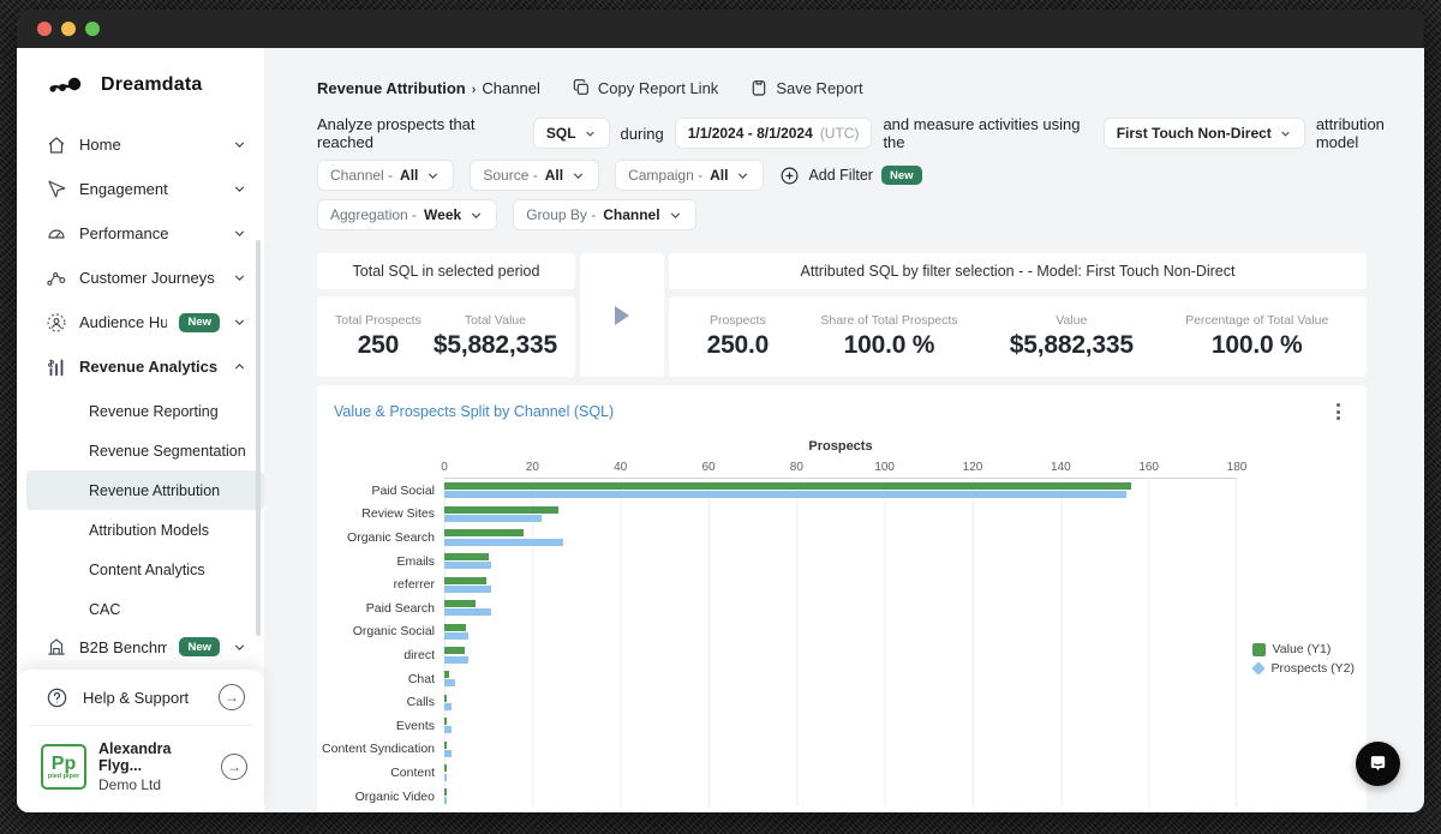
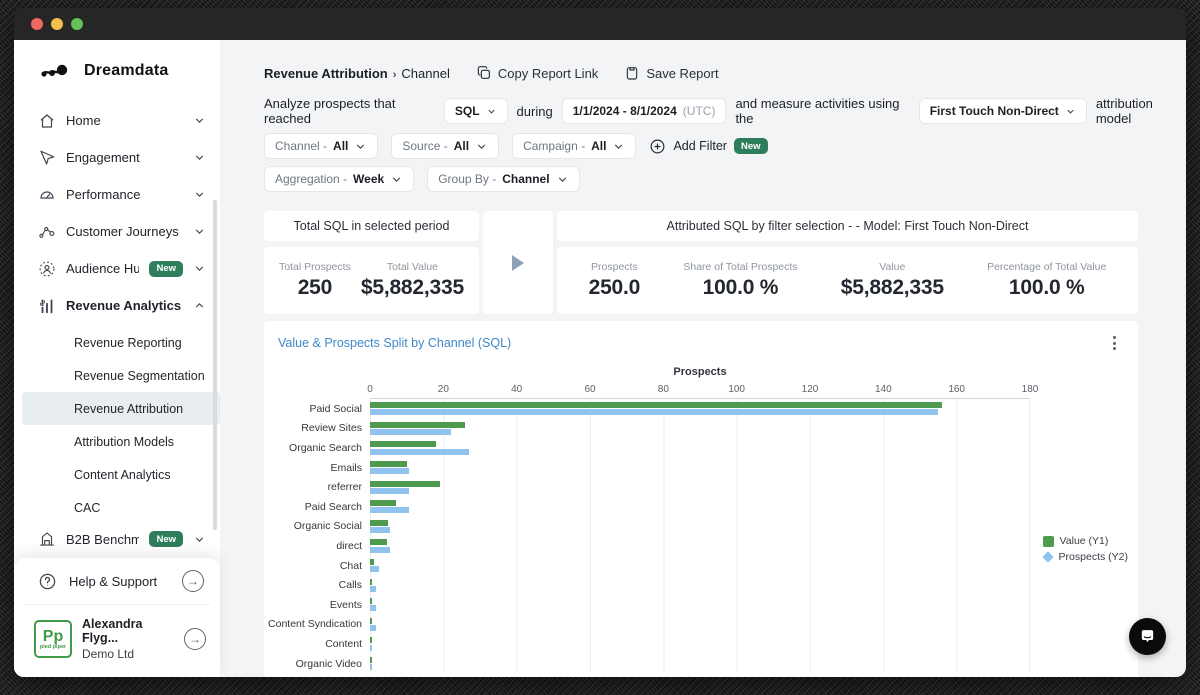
Value (Y1)/referrer: 10 -> 19
